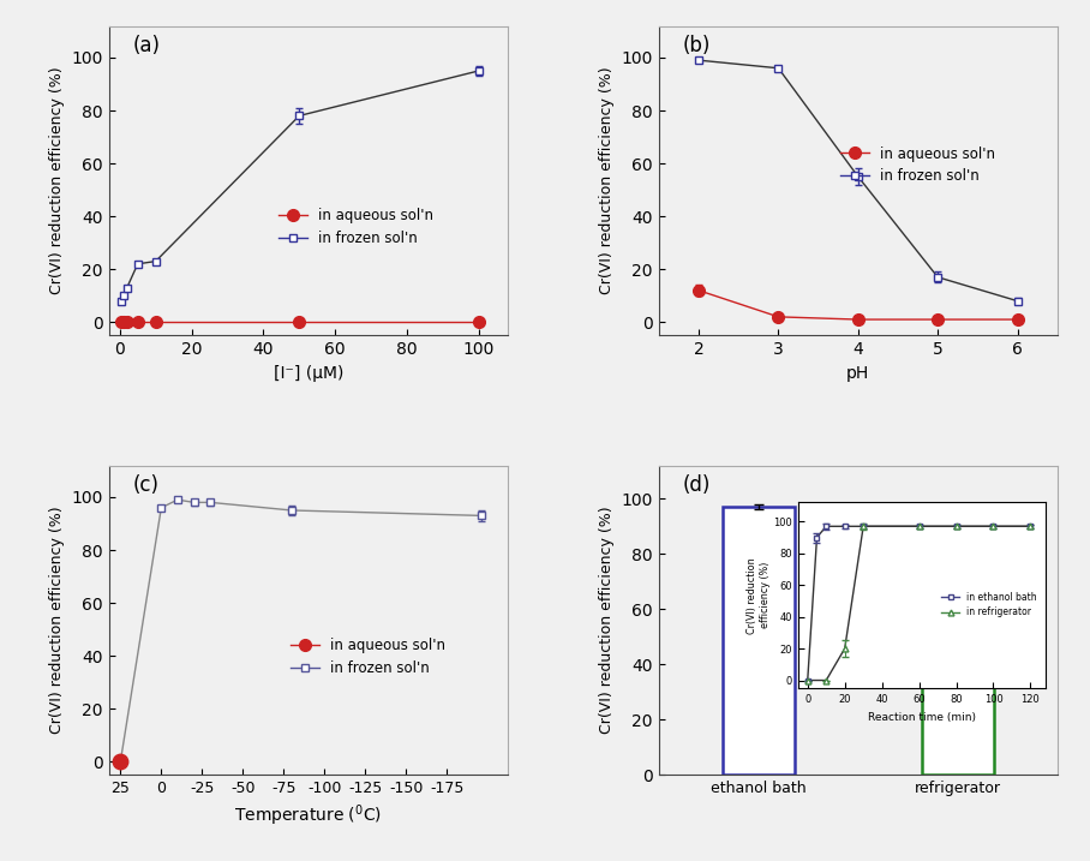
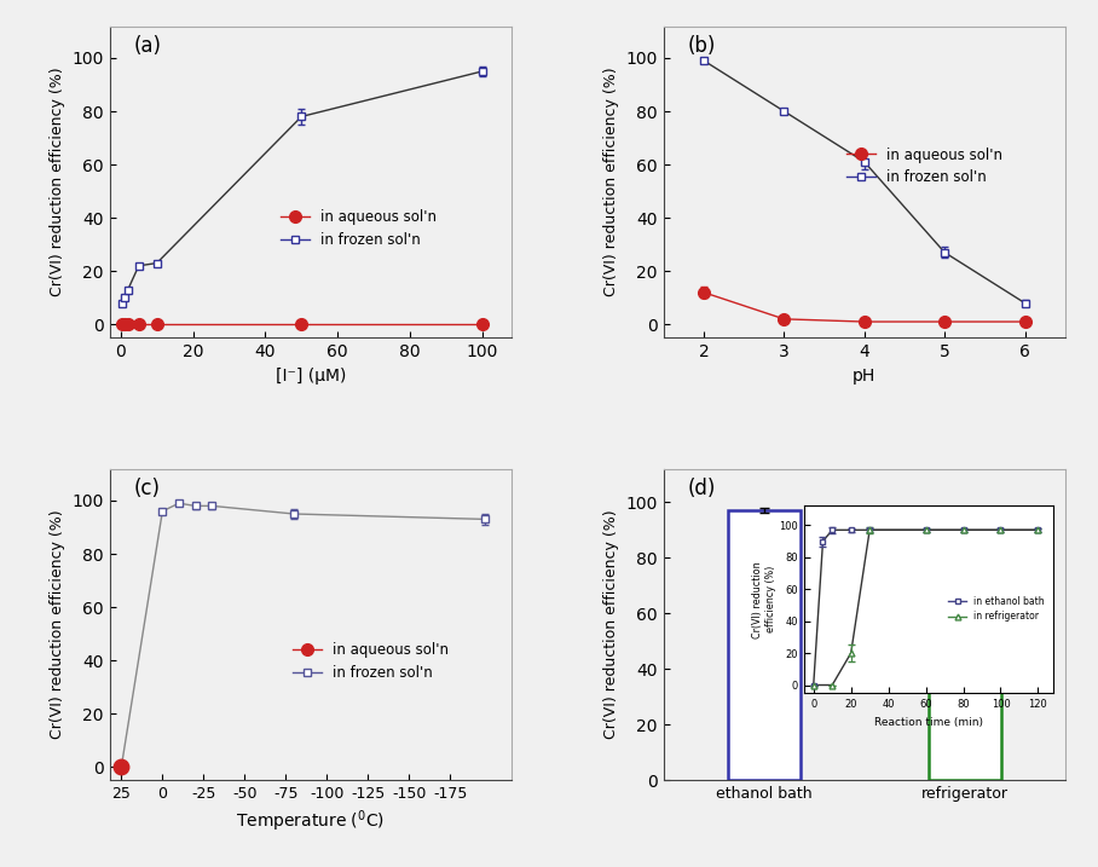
in frozen sol'n/3: 96 -> 80
in frozen sol'n/4: 55 -> 61
in frozen sol'n/5: 17 -> 27
